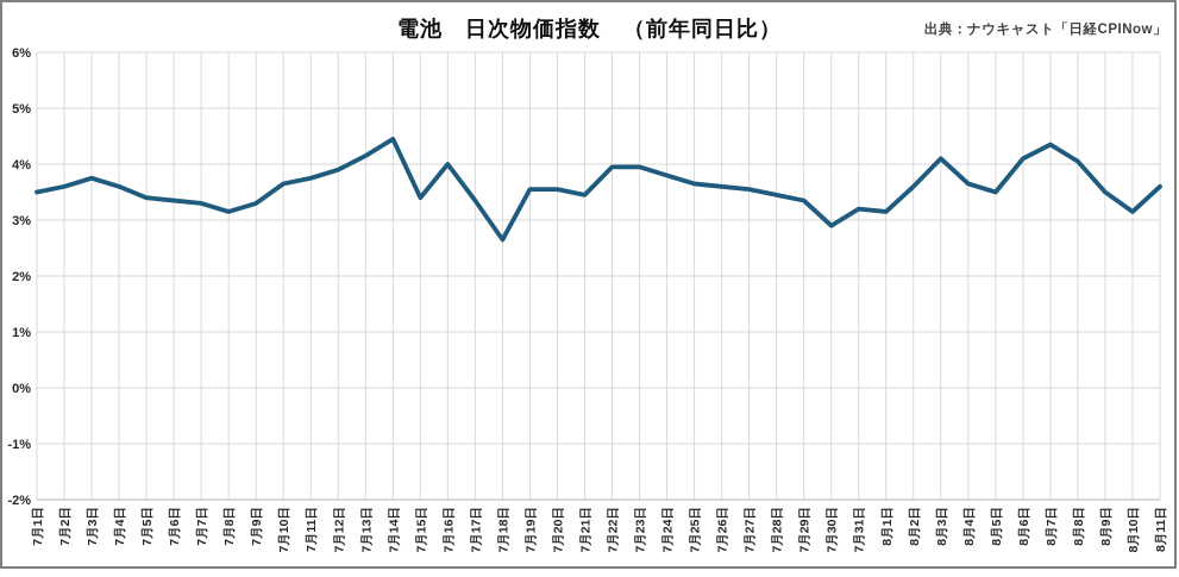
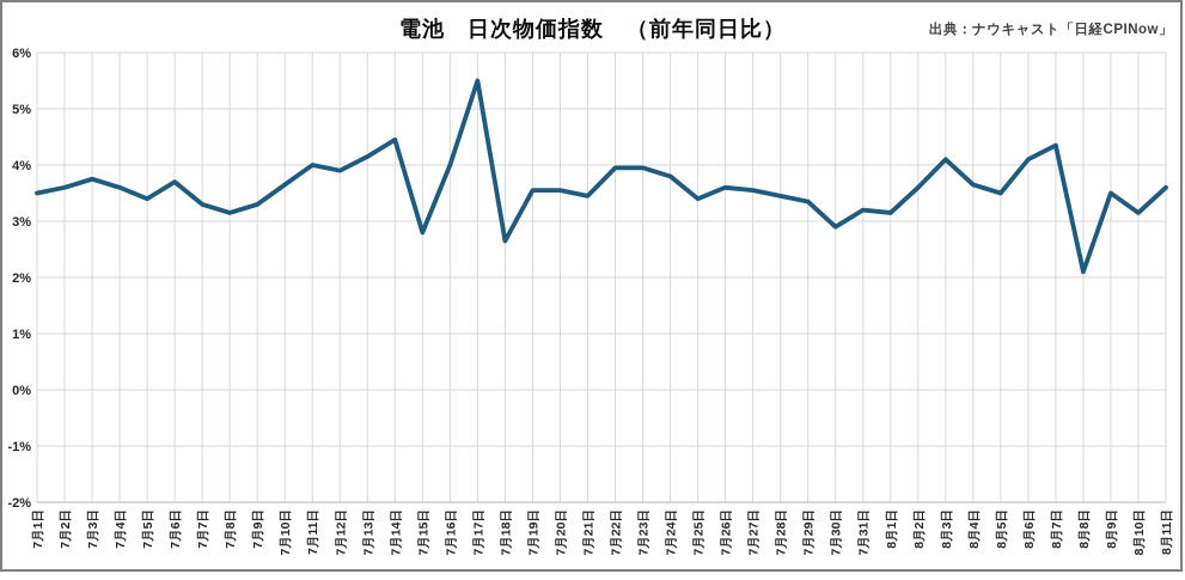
7月6日: 3.4% -> 3.7%
7月11日: 3.8% -> 4.0%
7月15日: 3.4% -> 2.8%
7月17日: 3.4% -> 5.5%
7月25日: 3.6% -> 3.4%
8月8日: 4.0% -> 2.1%
